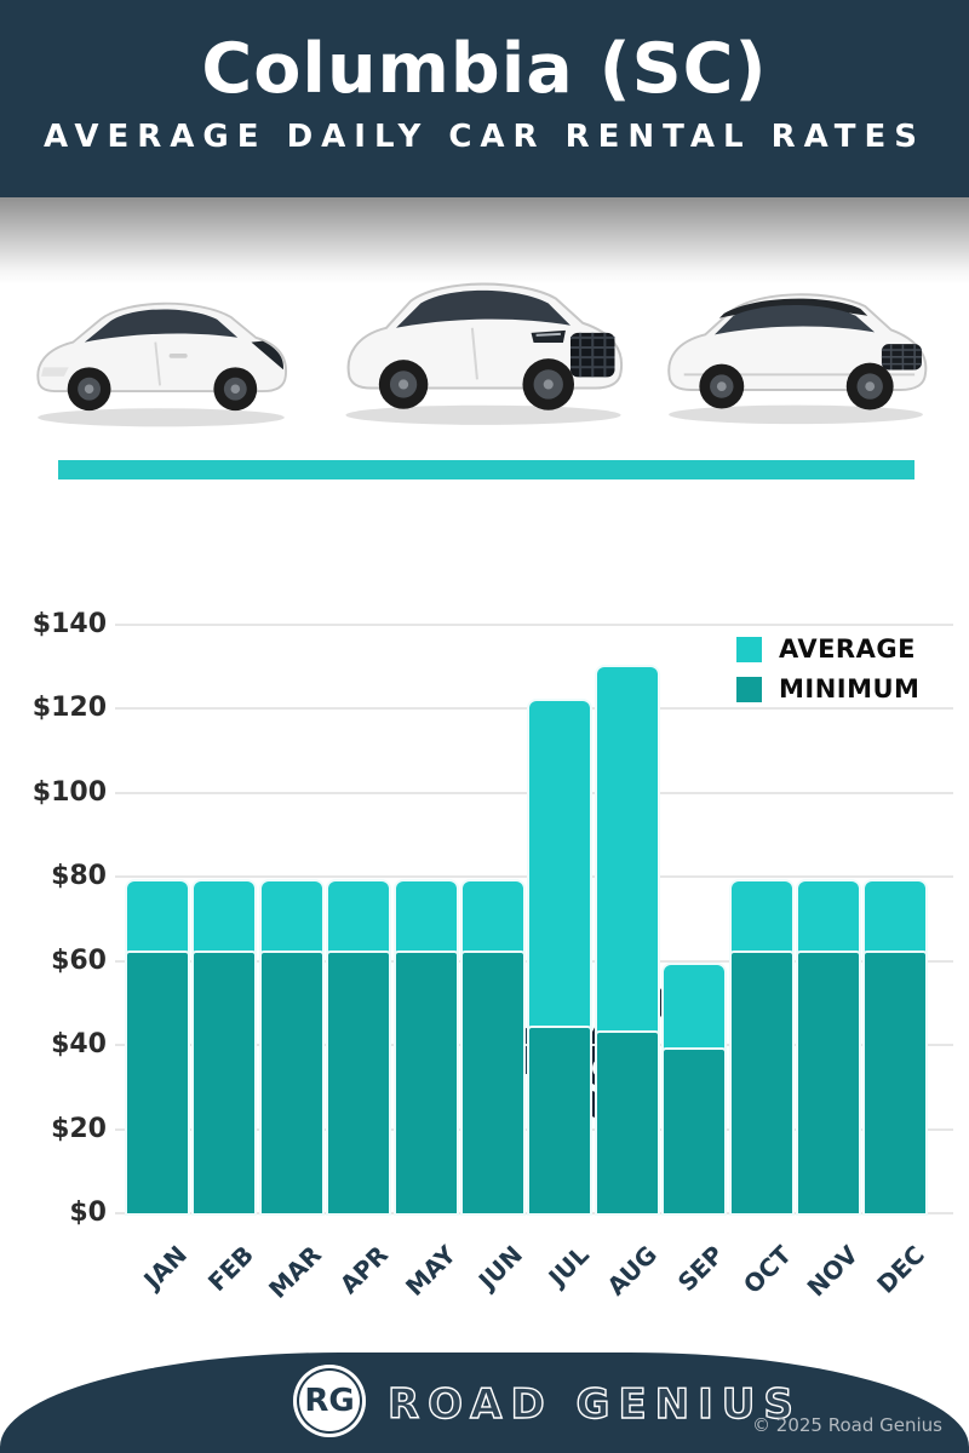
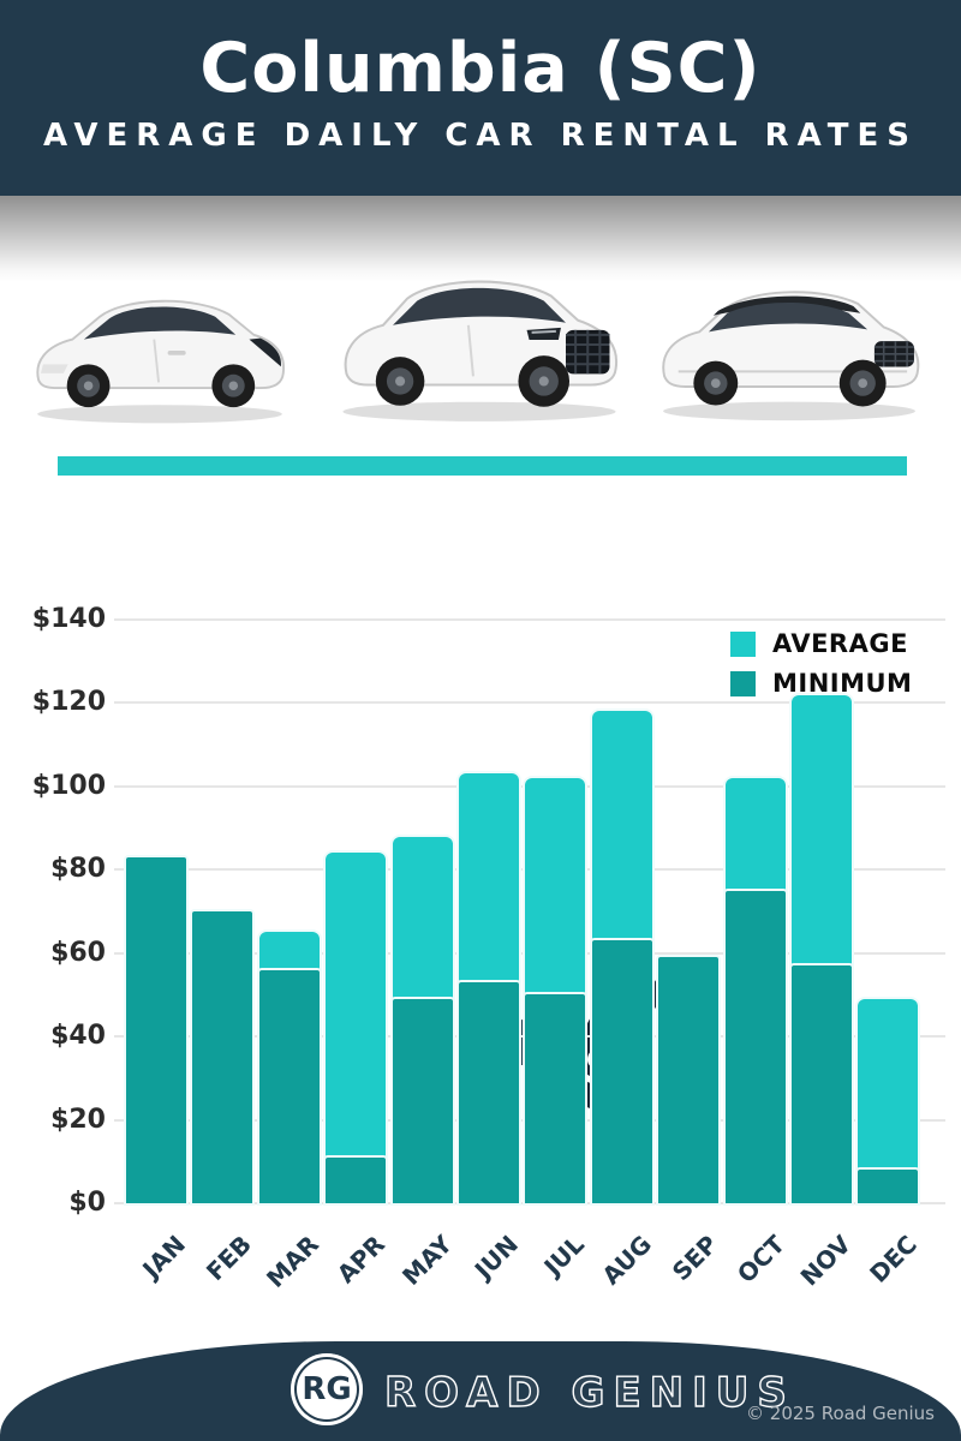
AVERAGE/JAN: $79 -> $41
MINIMUM/JAN: $62 -> $83
AVERAGE/FEB: $79 -> $43
MINIMUM/FEB: $62 -> $70
AVERAGE/MAR: $79 -> $65
MINIMUM/MAR: $62 -> $56
AVERAGE/APR: $79 -> $84
MINIMUM/APR: $62 -> $11
AVERAGE/MAY: $79 -> $88
MINIMUM/MAY: $62 -> $49
AVERAGE/JUN: $79 -> $103
MINIMUM/JUN: $62 -> $53
AVERAGE/JUL: $122 -> $102
MINIMUM/JUL: $44 -> $50
AVERAGE/AUG: $130 -> $118
MINIMUM/AUG: $43 -> $63
AVERAGE/SEP: $59 -> $50
MINIMUM/SEP: $39 -> $59
AVERAGE/OCT: $79 -> $102
MINIMUM/OCT: $62 -> $75
AVERAGE/NOV: $79 -> $122
MINIMUM/NOV: $62 -> $57
AVERAGE/DEC: $79 -> $49
MINIMUM/DEC: $62 -> $8
